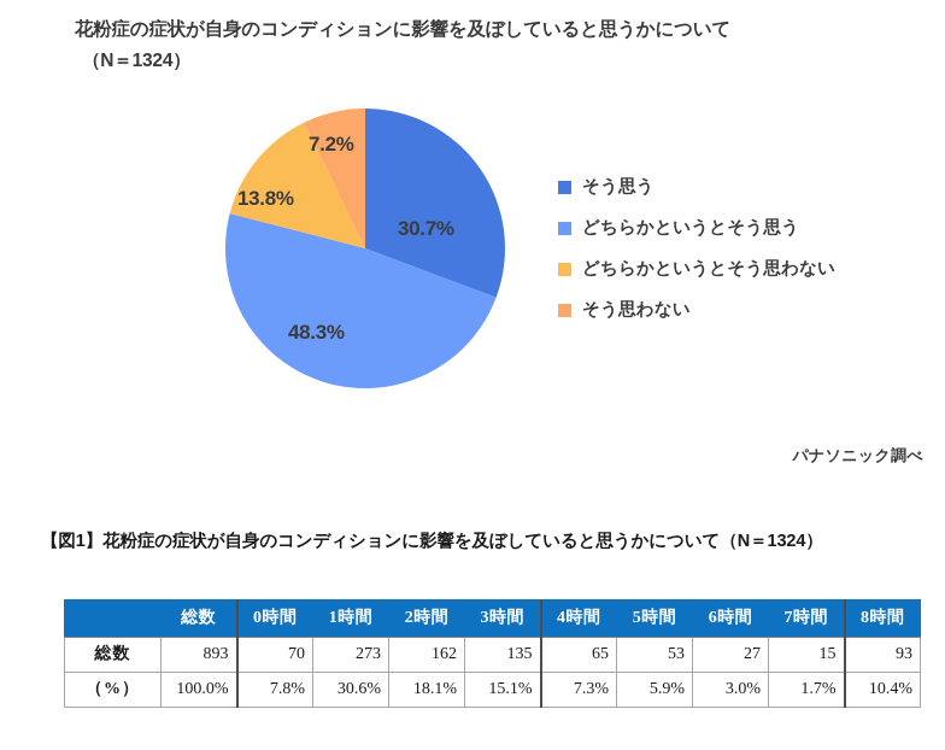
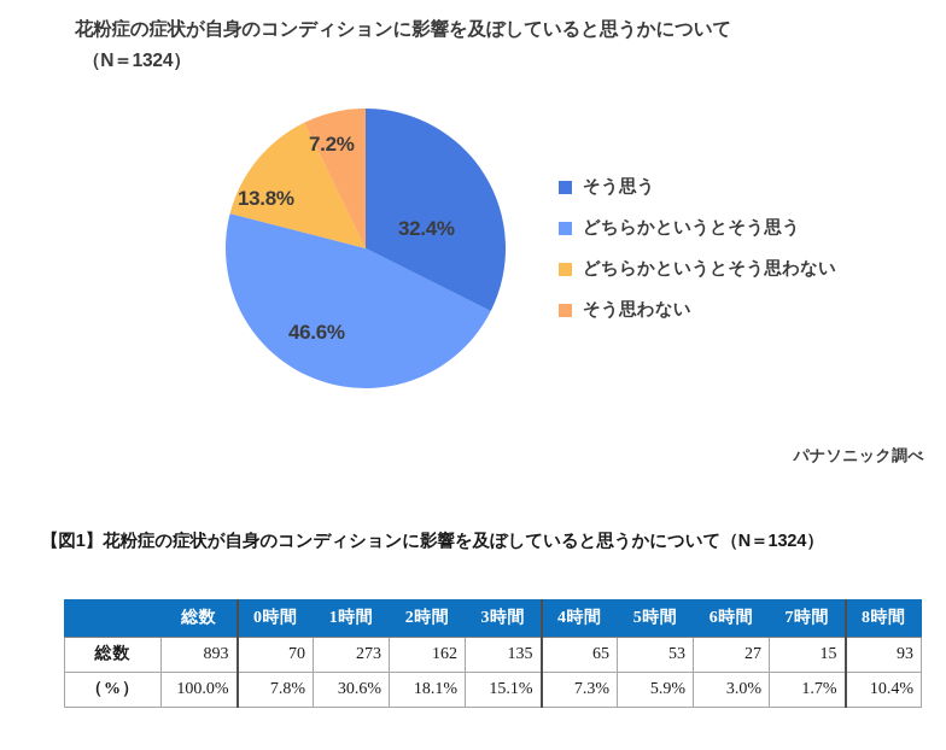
そう思う: 30.7% -> 32.4%
どちらかというとそう思う: 48.3% -> 46.6%
